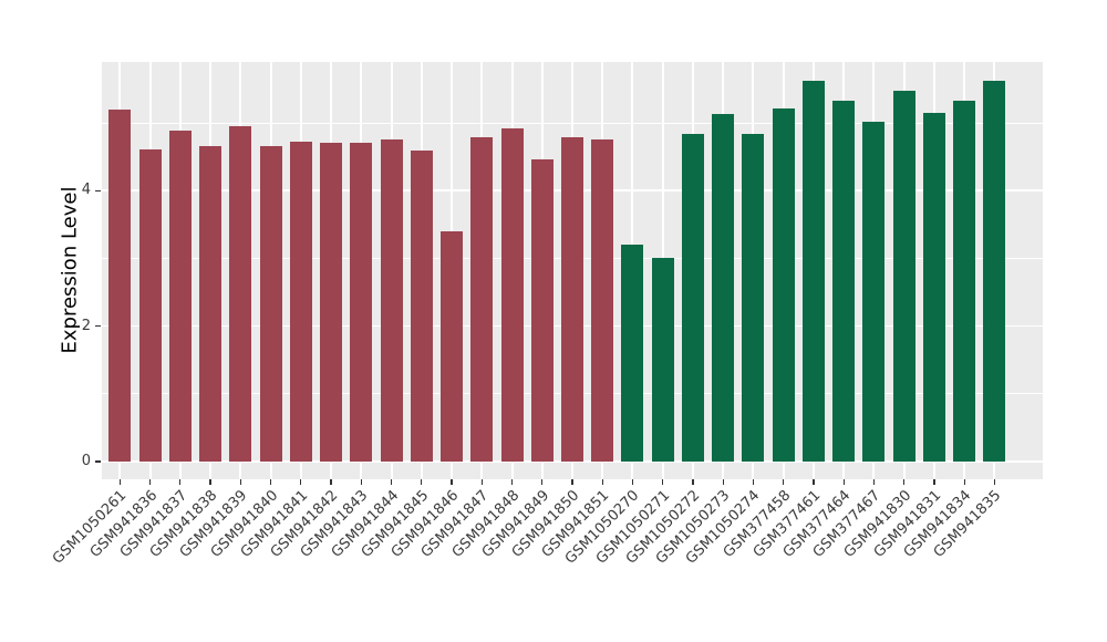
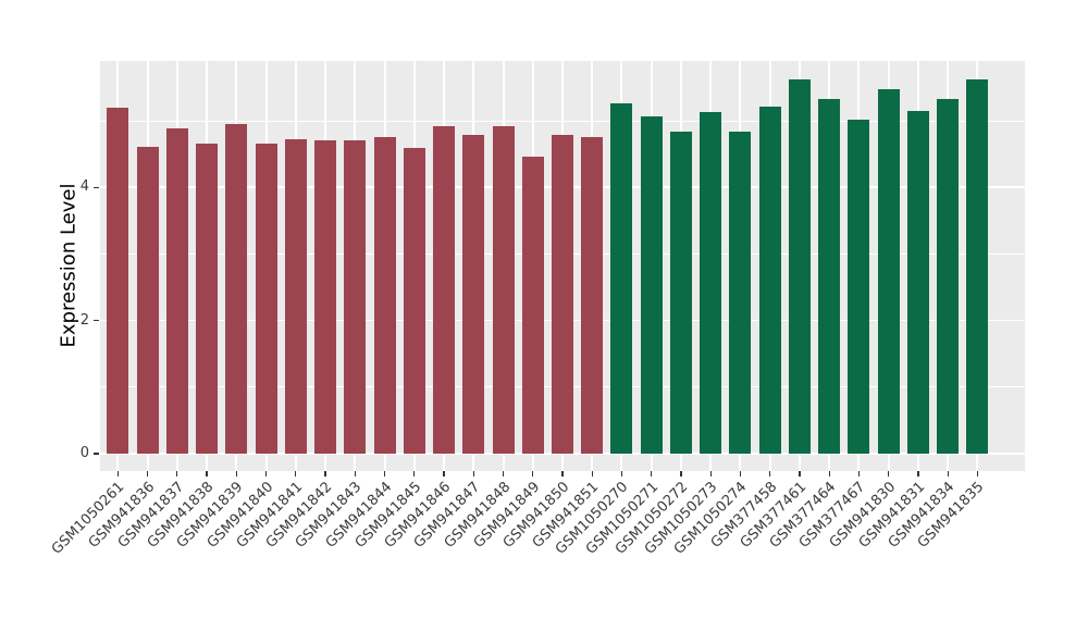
GSM941846: 3.4 -> 4.9
GSM1050270: 3.2 -> 5.3
GSM1050271: 3.0 -> 5.1
